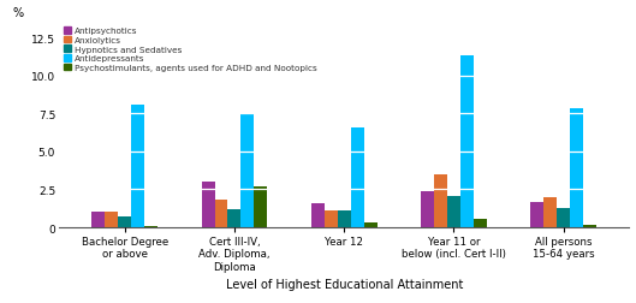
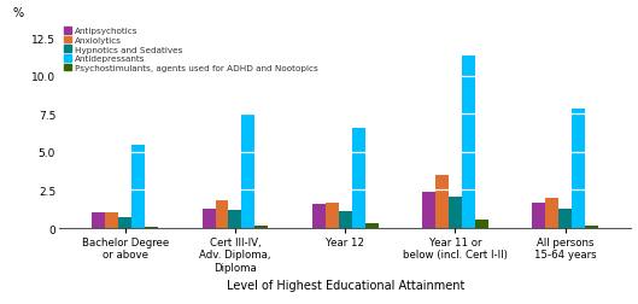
Antidepressants/Bachelor Degree or above: 8.1 -> 5.5
Antipsychotics/Cert III-IV, Adv. Diploma, Diploma: 3.0 -> 1.3
Psychostimulants, agents used for ADHD and Nootopics/Cert III-IV, Adv. Diploma, Diploma: 2.7 -> 0.2
Anxiolytics/Year 12: 1.1 -> 1.7
